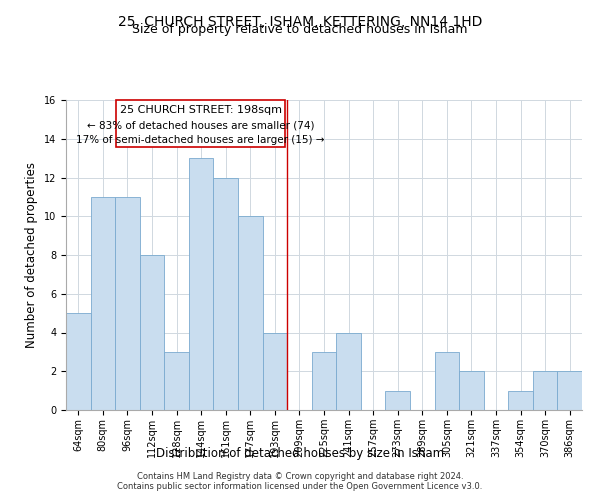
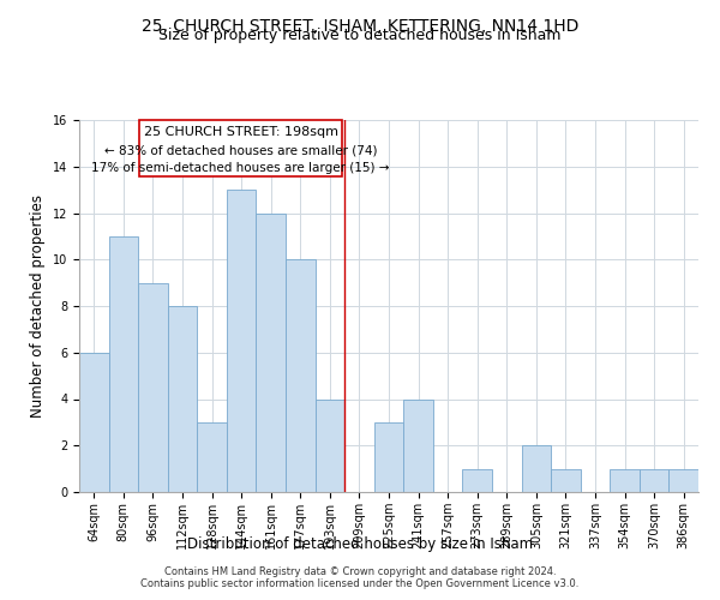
64sqm: 5 -> 6
96sqm: 11 -> 9
305sqm: 3 -> 2
321sqm: 2 -> 1
370sqm: 2 -> 1
386sqm: 2 -> 1
